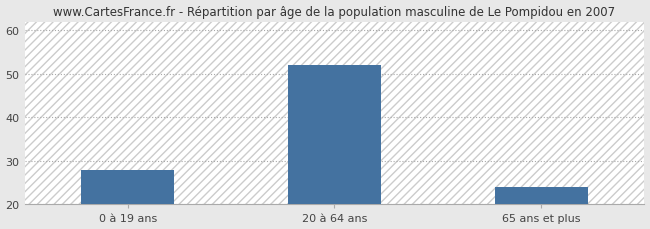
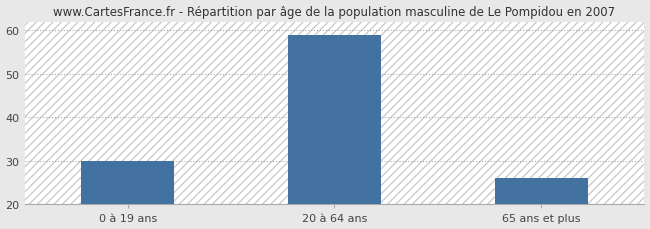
0 à 19 ans: 28 -> 30
20 à 64 ans: 52 -> 59
65 ans et plus: 24 -> 26
